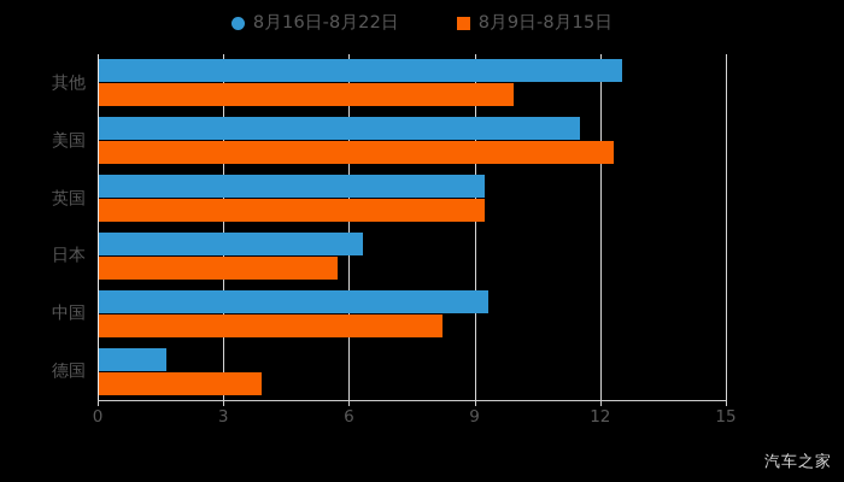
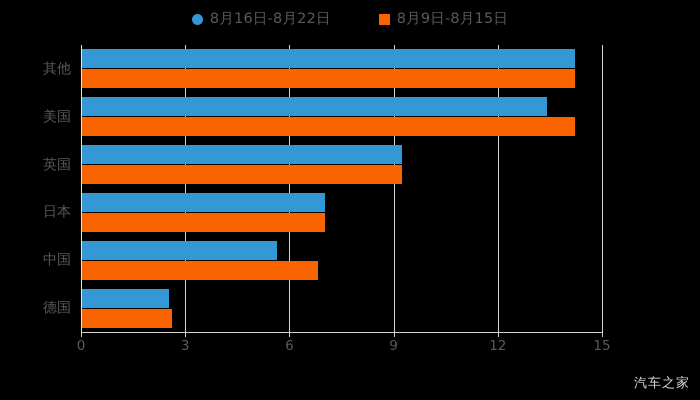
8月16日-8月22日/其他: 12.5 -> 14.2
8月9日-8月15日/其他: 9.9 -> 14.2
8月16日-8月22日/美国: 11.5 -> 13.4
8月9日-8月15日/美国: 12.3 -> 14.2
8月16日-8月22日/日本: 6.3 -> 7.0
8月9日-8月15日/日本: 5.7 -> 7.0
8月16日-8月22日/中国: 9.3 -> 5.6
8月9日-8月15日/中国: 8.2 -> 6.8
8月16日-8月22日/德国: 1.6 -> 2.5
8月9日-8月15日/德国: 3.9 -> 2.6
